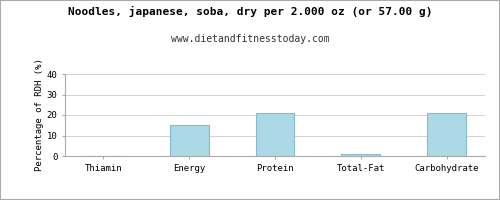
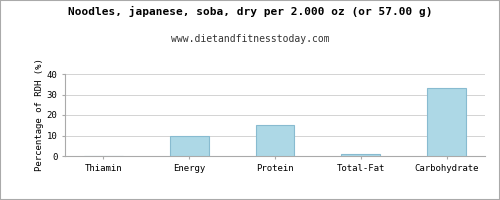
Energy: 15 -> 10
Protein: 21 -> 15
Carbohydrate: 21 -> 33
